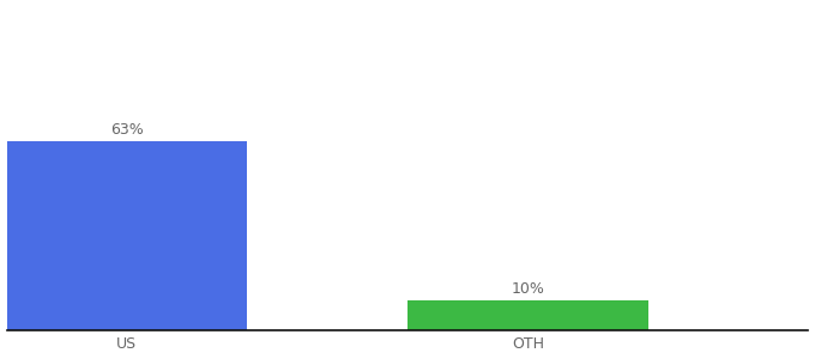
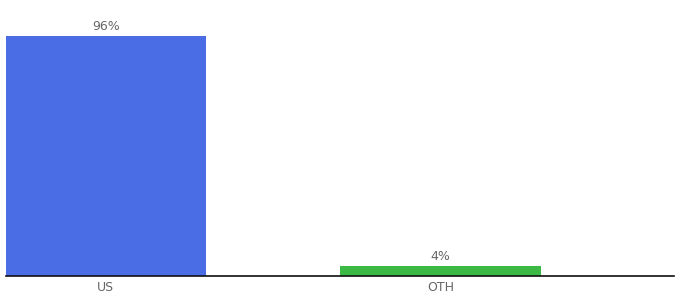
US: 63% -> 96%
OTH: 10% -> 4%
